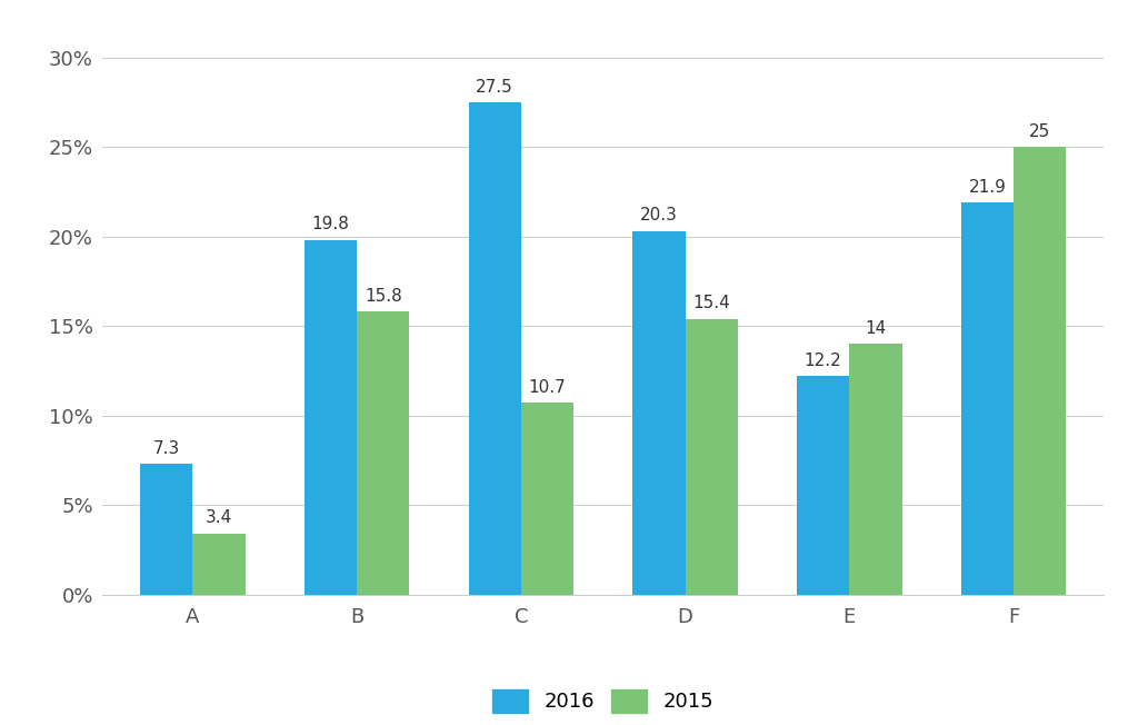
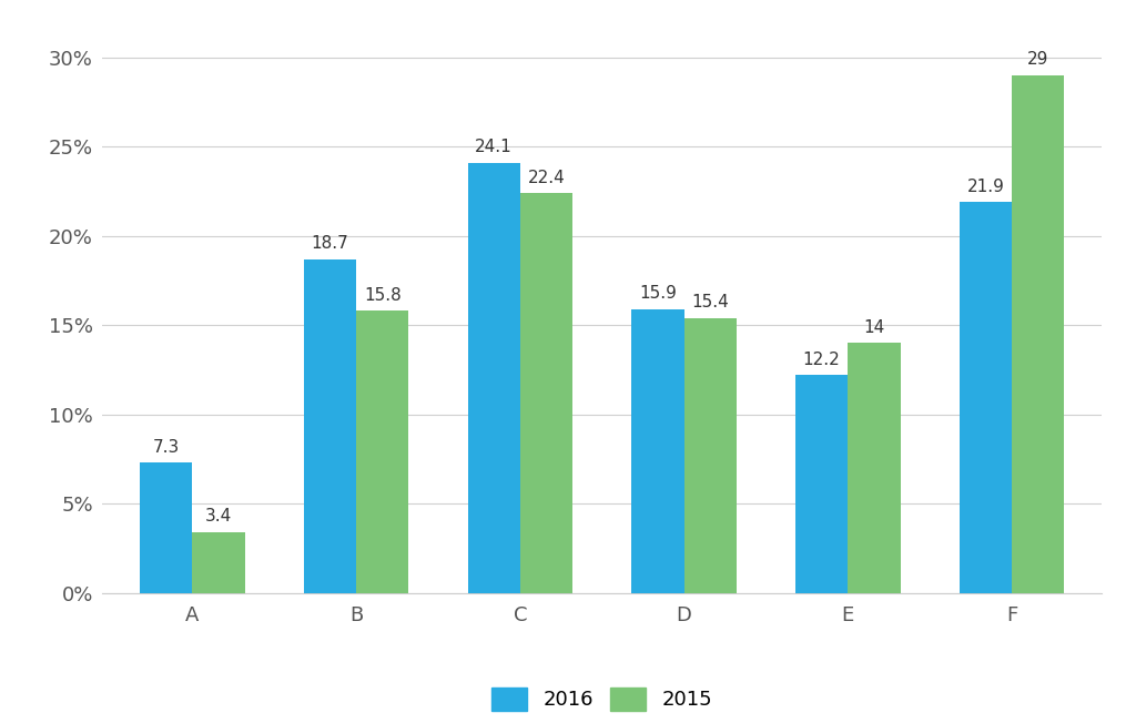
2016/B: 19.8 -> 18.7
2016/C: 27.5 -> 24.1
2015/C: 10.7 -> 22.4
2016/D: 20.3 -> 15.9
2015/F: 25 -> 29
